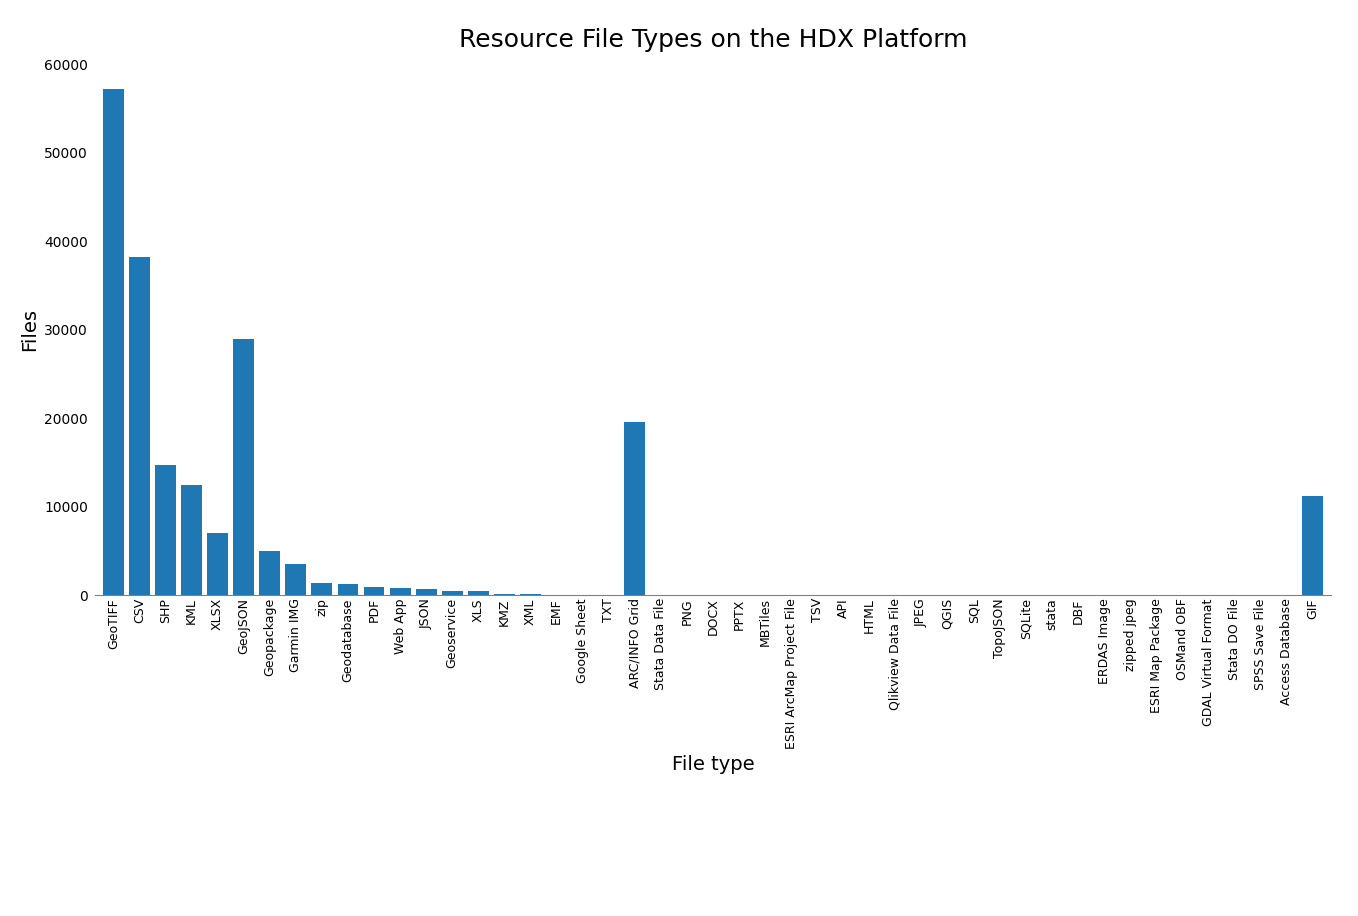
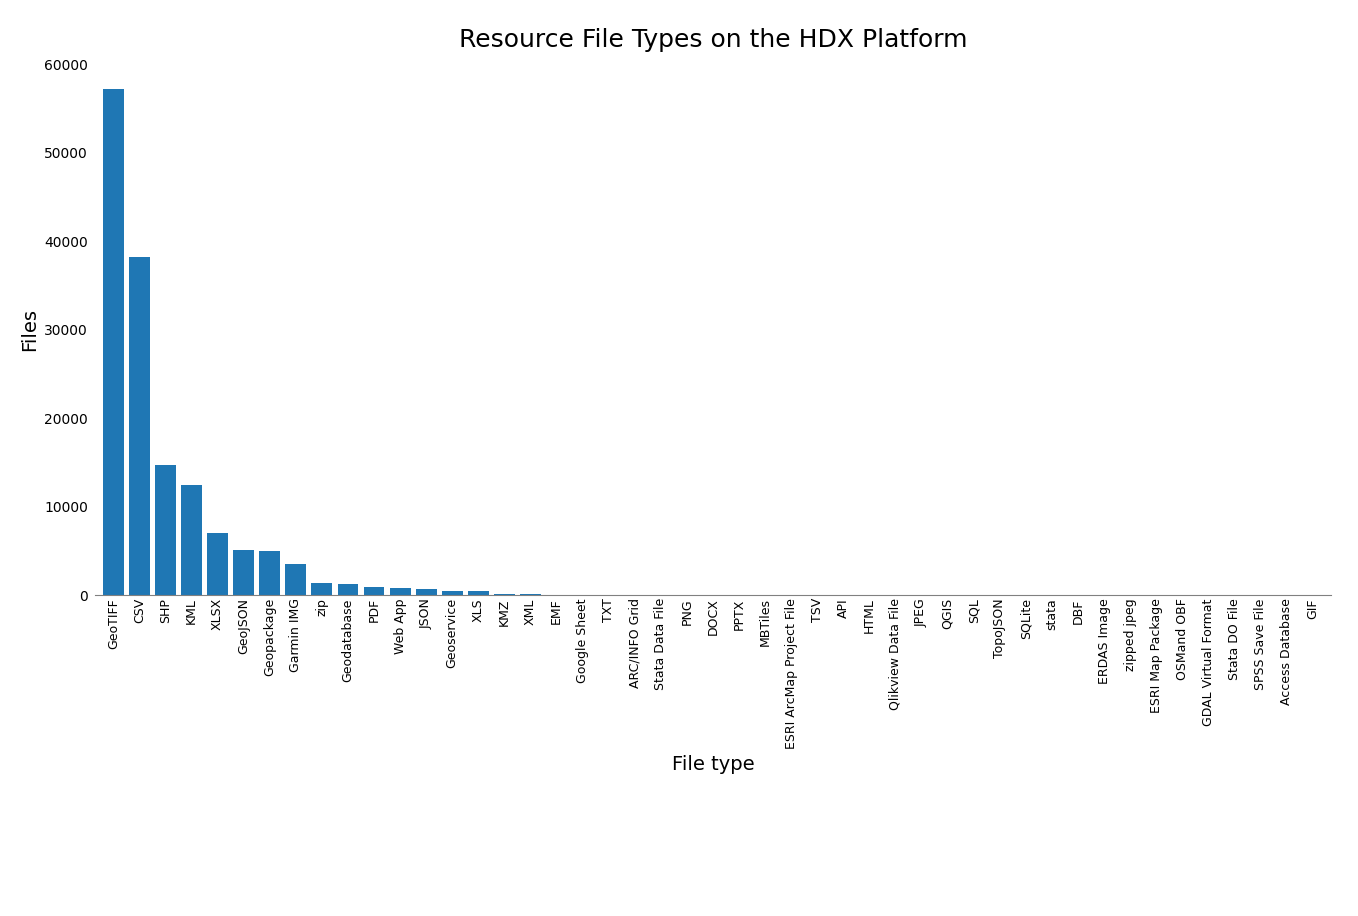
GeoJSON: 29000 -> 5100
ARC/INFO Grid: 19600 -> 0
GIF: 11200 -> 0
